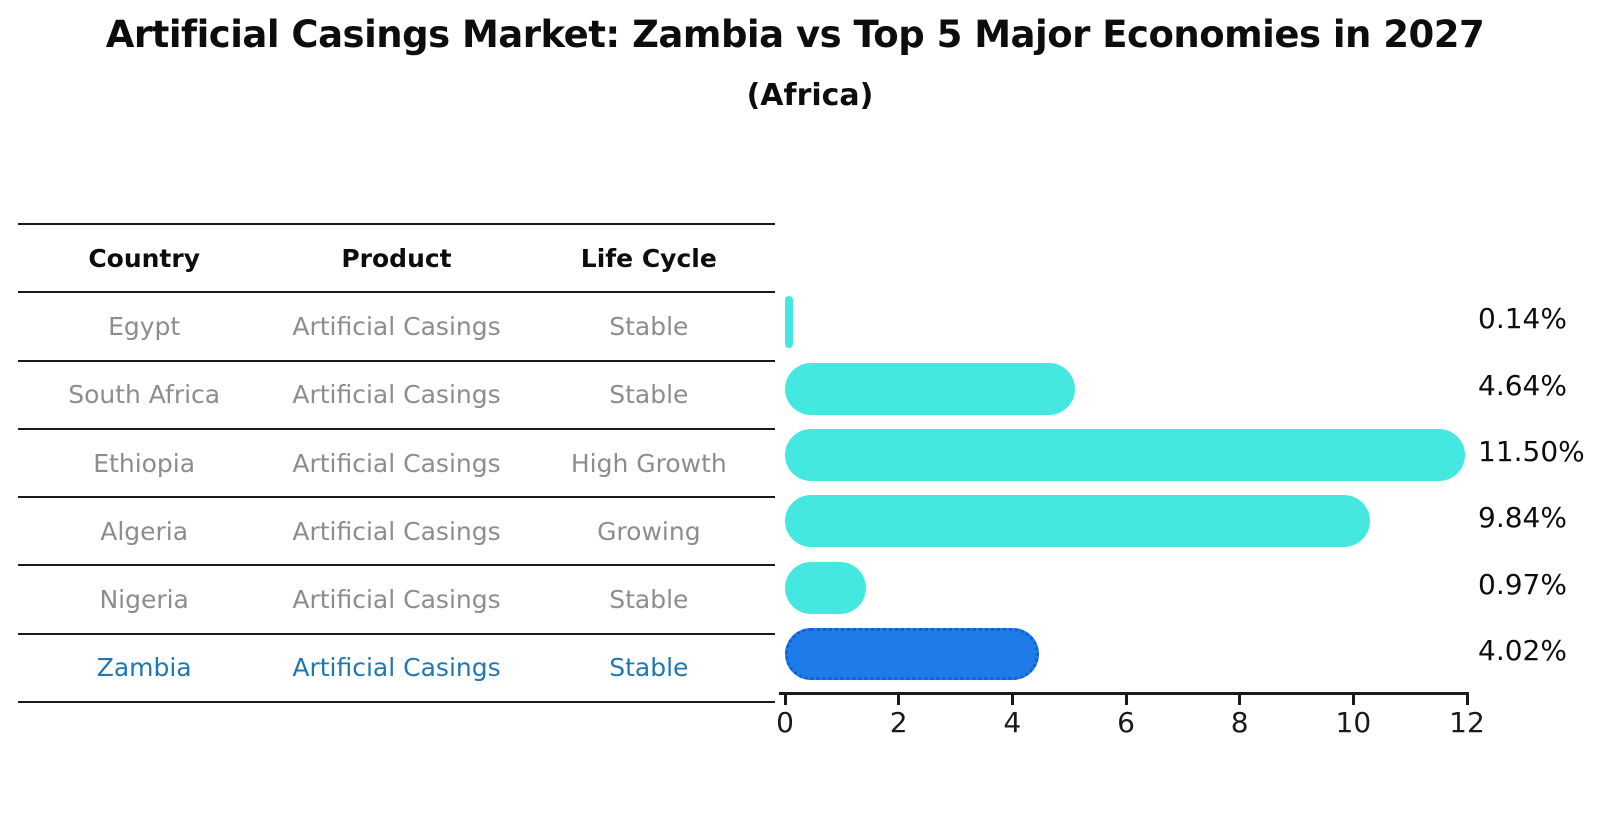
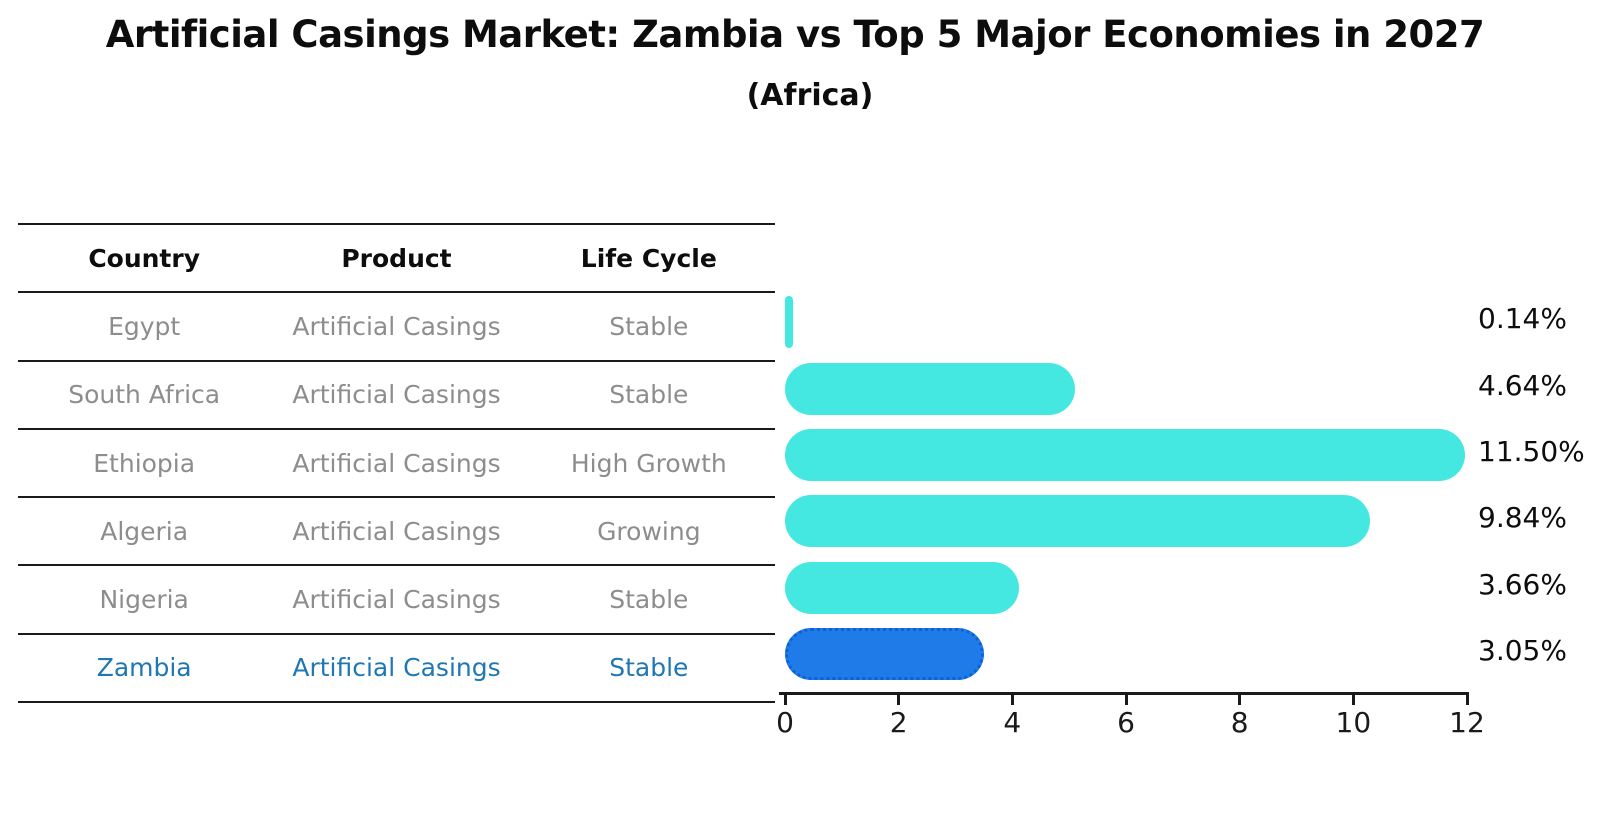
Nigeria: 0.97% -> 3.66%
Zambia: 4.02% -> 3.05%
